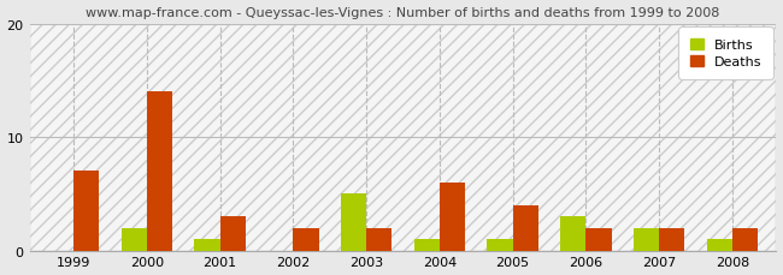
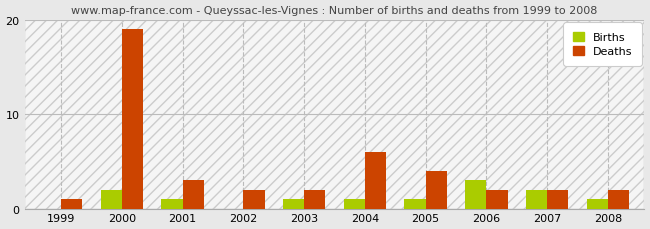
Deaths/1999: 7 -> 1
Deaths/2000: 14 -> 19
Births/2003: 5 -> 1
